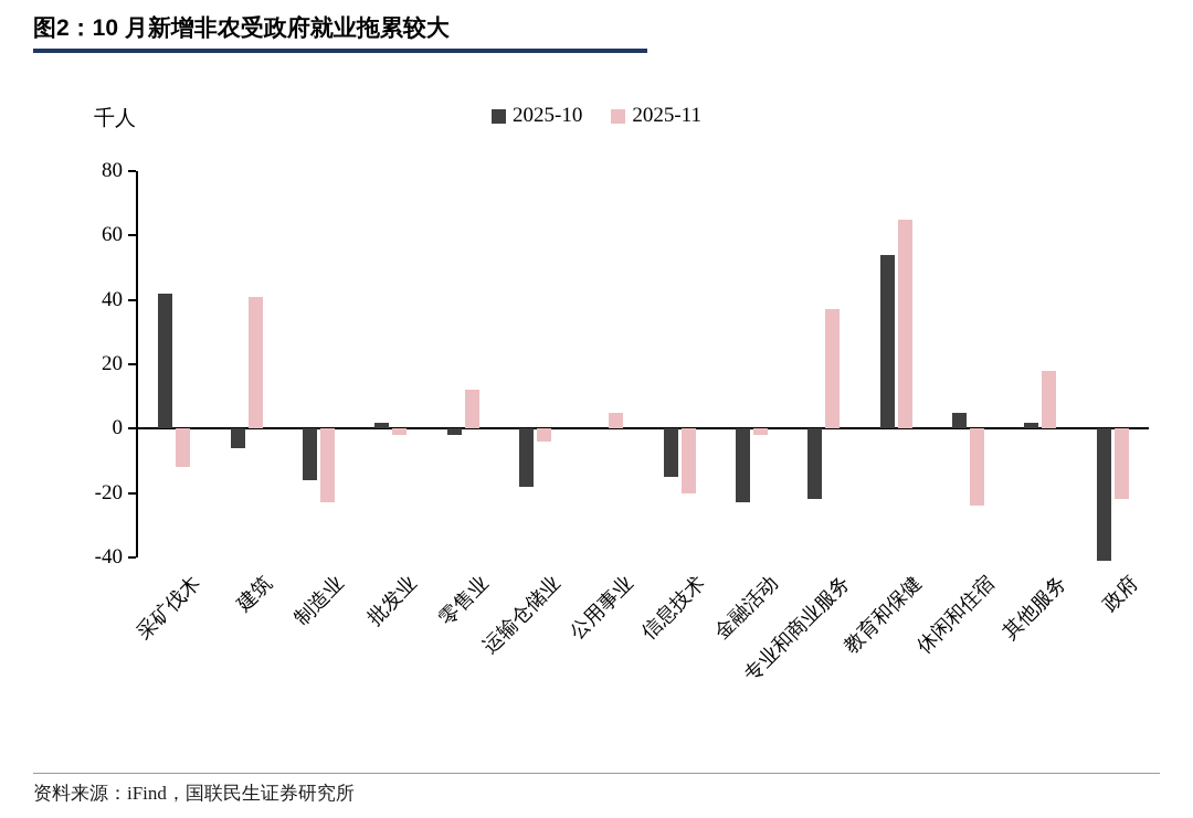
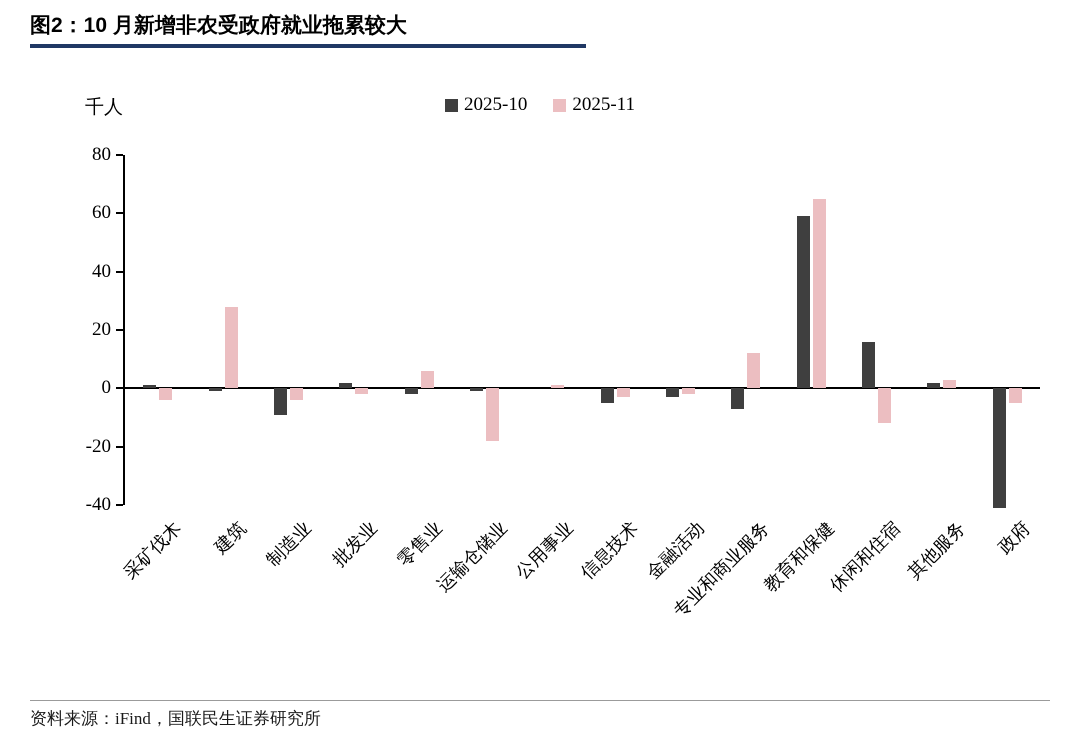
2025-10/采矿伐木: 42 -> 1
2025-11/采矿伐木: -12 -> -4
2025-10/建筑: -6 -> -1
2025-11/建筑: 41 -> 28
2025-10/制造业: -16 -> -9
2025-11/制造业: -23 -> -4
2025-11/零售业: 12 -> 6
2025-10/运输仓储业: -18 -> -1
2025-11/运输仓储业: -4 -> -18
2025-11/公用事业: 5 -> 1
2025-10/信息技术: -15 -> -5
2025-11/信息技术: -20 -> -3
2025-10/金融活动: -23 -> -3
2025-10/专业和商业服务: -22 -> -7
2025-11/专业和商业服务: 37 -> 12
2025-10/教育和保健: 54 -> 59
2025-10/休闲和住宿: 5 -> 16
2025-11/休闲和住宿: -24 -> -12
2025-11/其他服务: 18 -> 3
2025-11/政府: -22 -> -5
